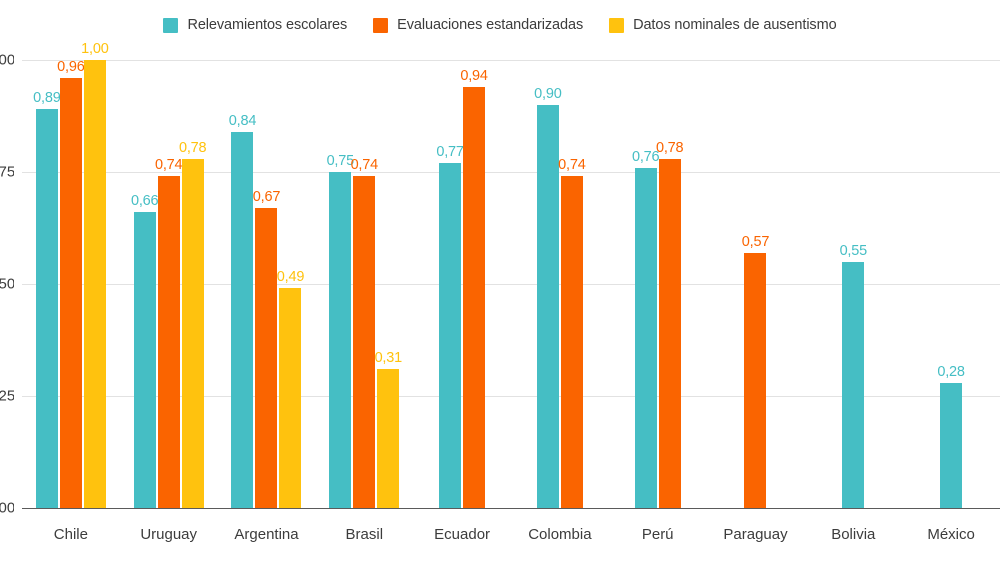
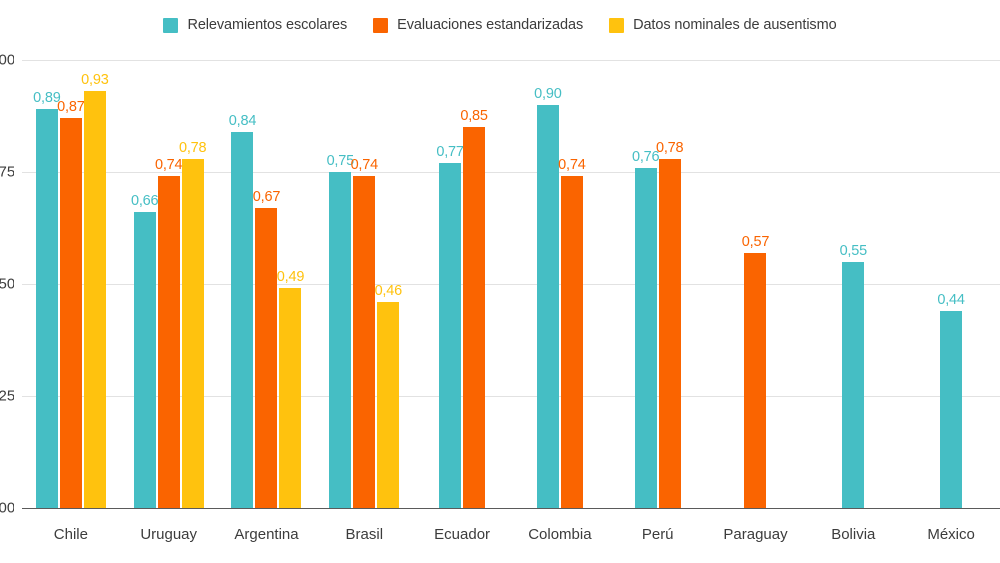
Evaluaciones estandarizadas/Chile: 0,96 -> 0,87
Datos nominales de ausentismo/Chile: 1,00 -> 0,93
Datos nominales de ausentismo/Brasil: 0,31 -> 0,46
Evaluaciones estandarizadas/Ecuador: 0,94 -> 0,85
Relevamientos escolares/México: 0,28 -> 0,44
